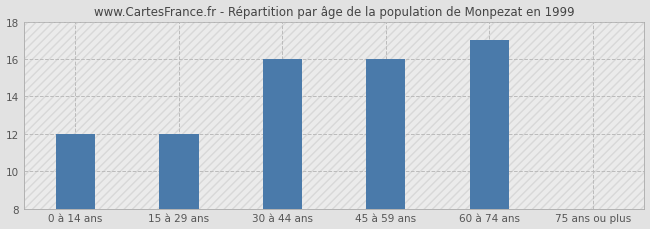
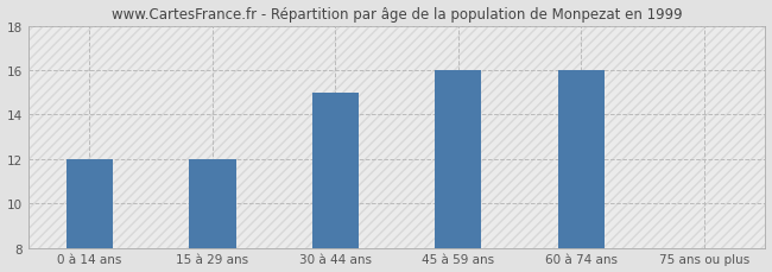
30 à 44 ans: 16 -> 15
60 à 74 ans: 17 -> 16
